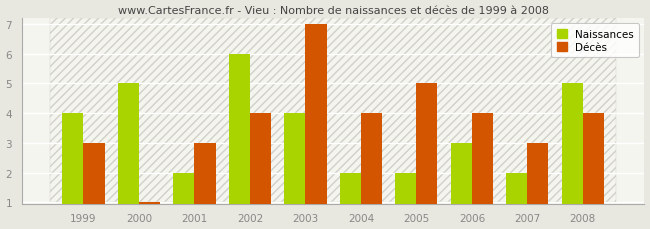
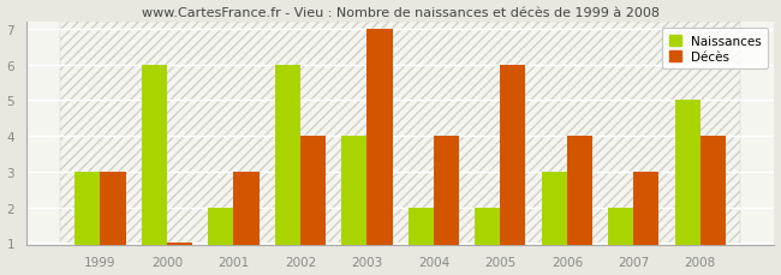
Naissances/1999: 4 -> 3
Naissances/2000: 5 -> 6
Décès/2005: 5 -> 6
